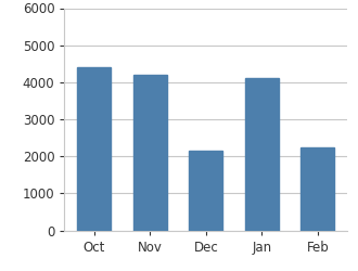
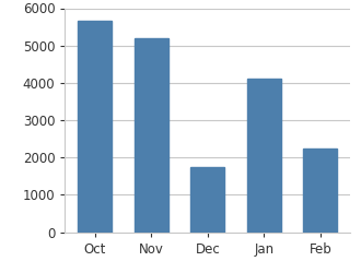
Oct: 4400 -> 5650
Nov: 4200 -> 5200
Dec: 2150 -> 1750
